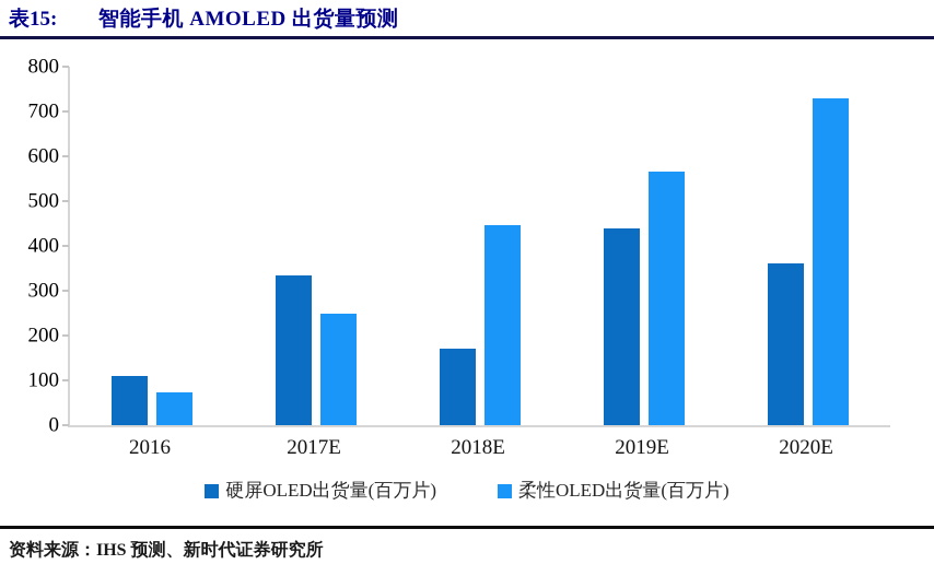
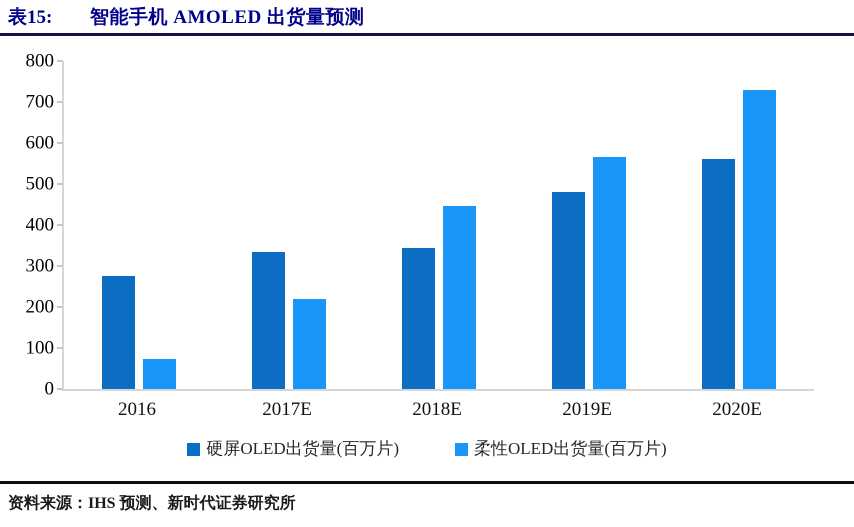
硬屏OLED出货量(百万片)/2016: 110 -> 280
柔性OLED出货量(百万片)/2017E: 250 -> 220
硬屏OLED出货量(百万片)/2018E: 170 -> 340
硬屏OLED出货量(百万片)/2019E: 440 -> 480
硬屏OLED出货量(百万片)/2020E: 360 -> 560
